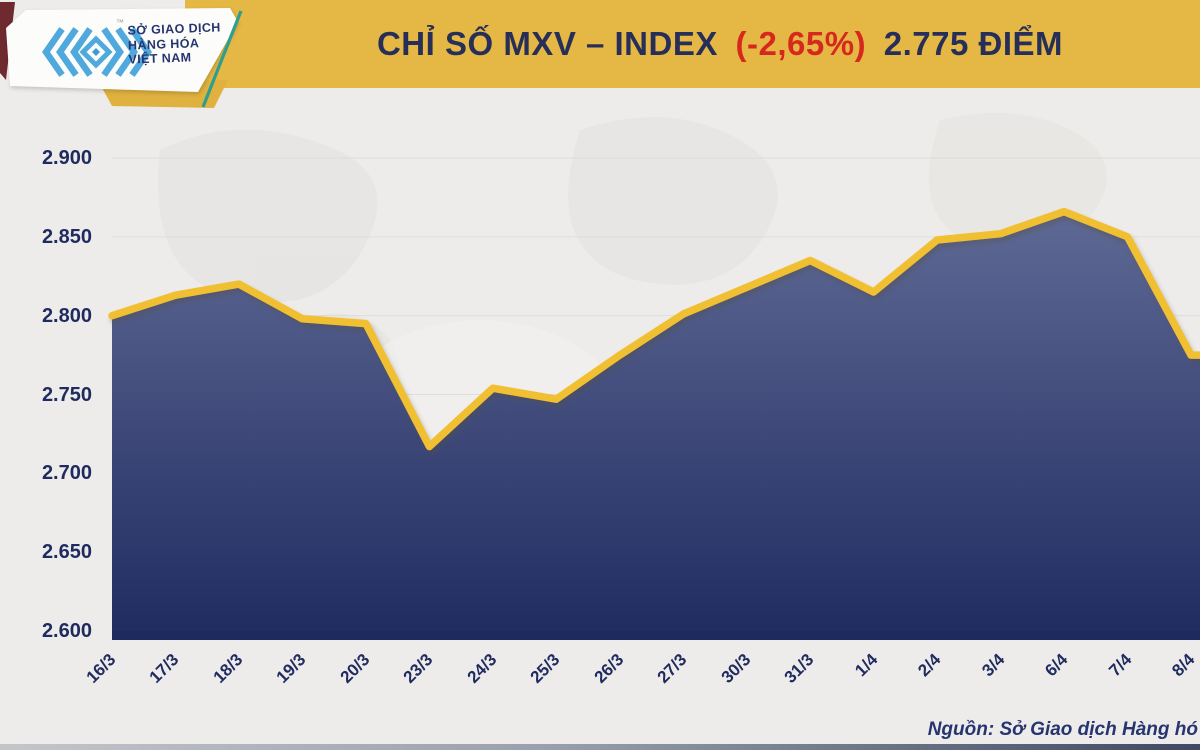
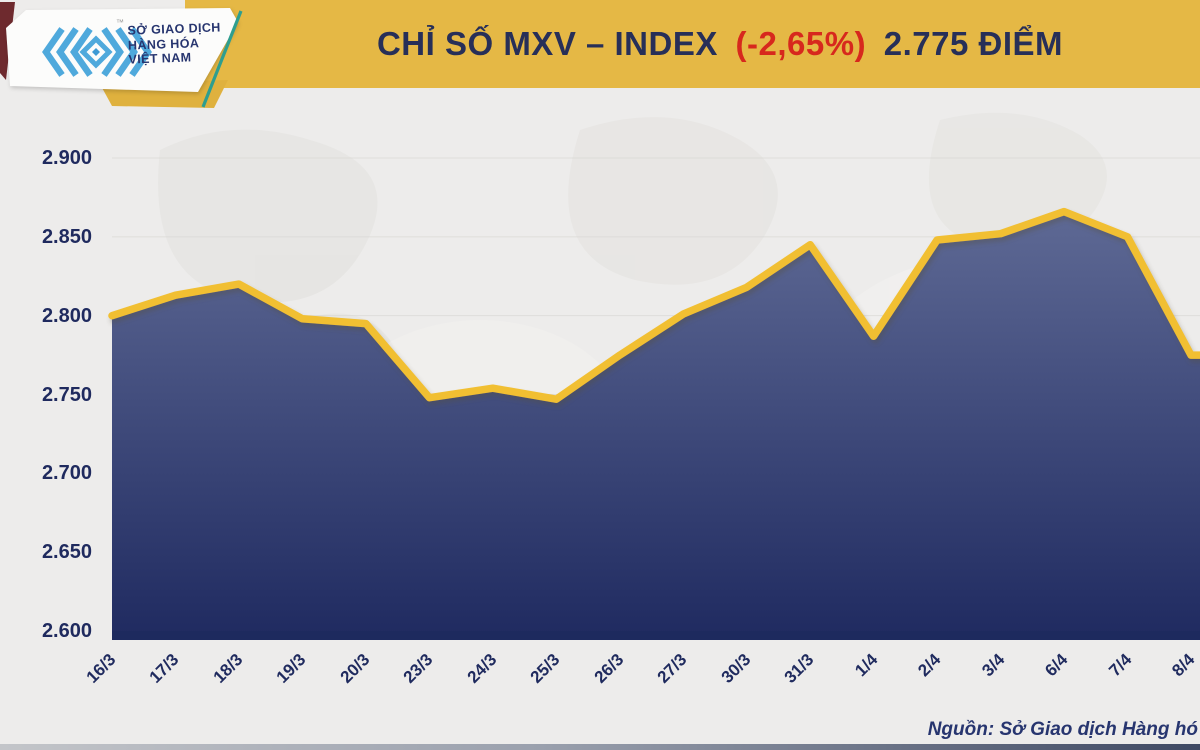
23/3: 2717 -> 2748
31/3: 2835 -> 2845
1/4: 2815 -> 2787
